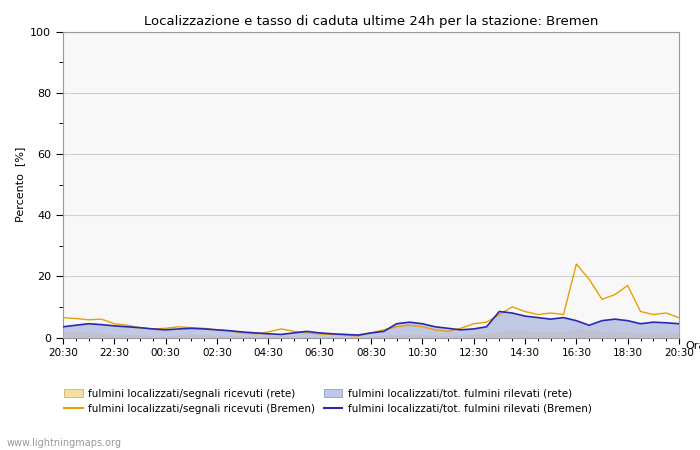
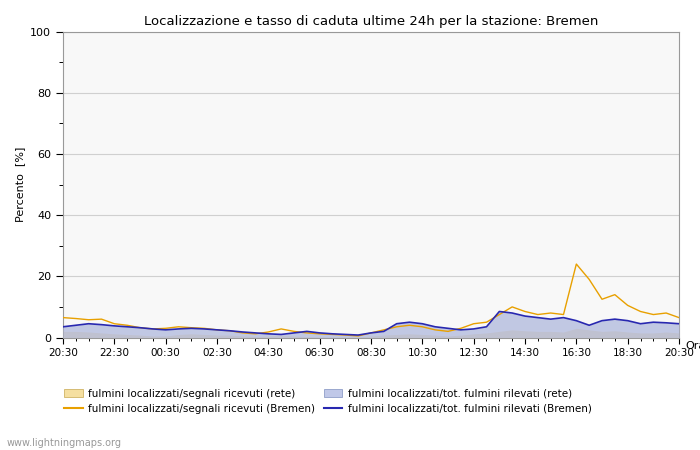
fulmini localizzati/segnali ricevuti (Bremen)/18:30: 17.0 -> 10.5
